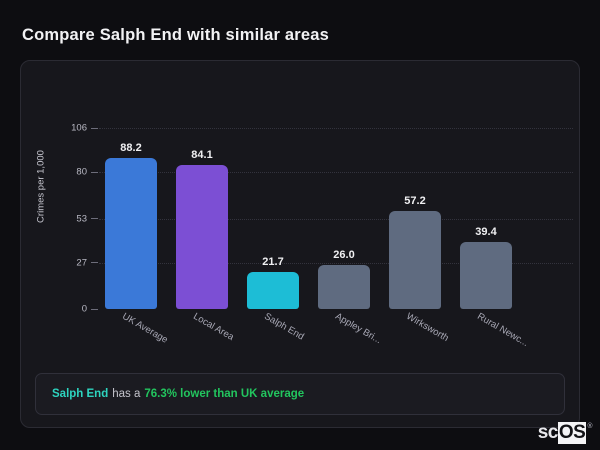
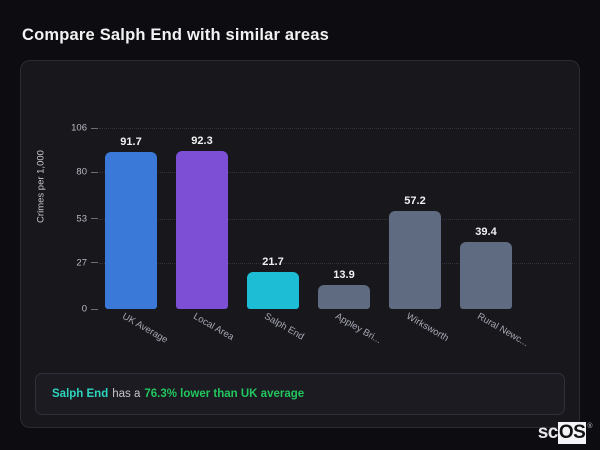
UK Average: 88.2 -> 91.7
Local Area: 84.1 -> 92.3
Appley Bri...: 26.0 -> 13.9
